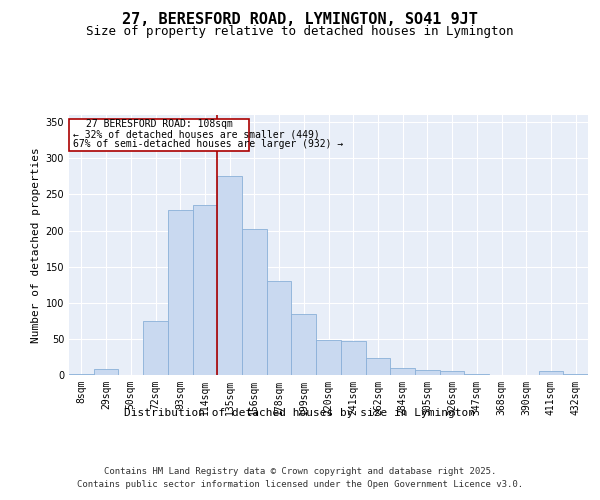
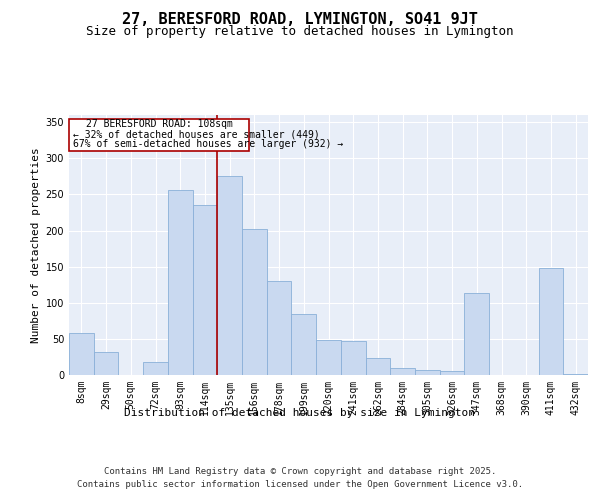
8sqm: 2 -> 58
29sqm: 8 -> 32
72sqm: 75 -> 18
93sqm: 228 -> 256
347sqm: 2 -> 114
411sqm: 5 -> 148
